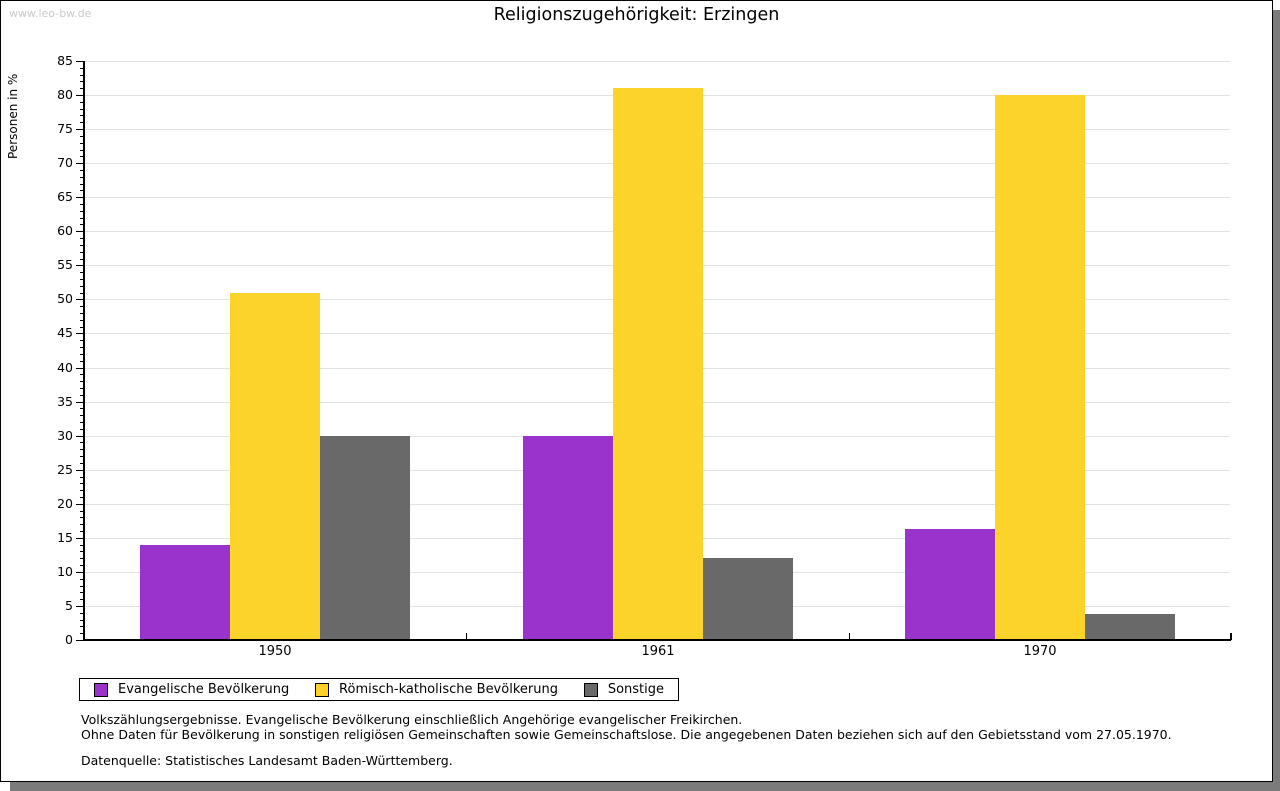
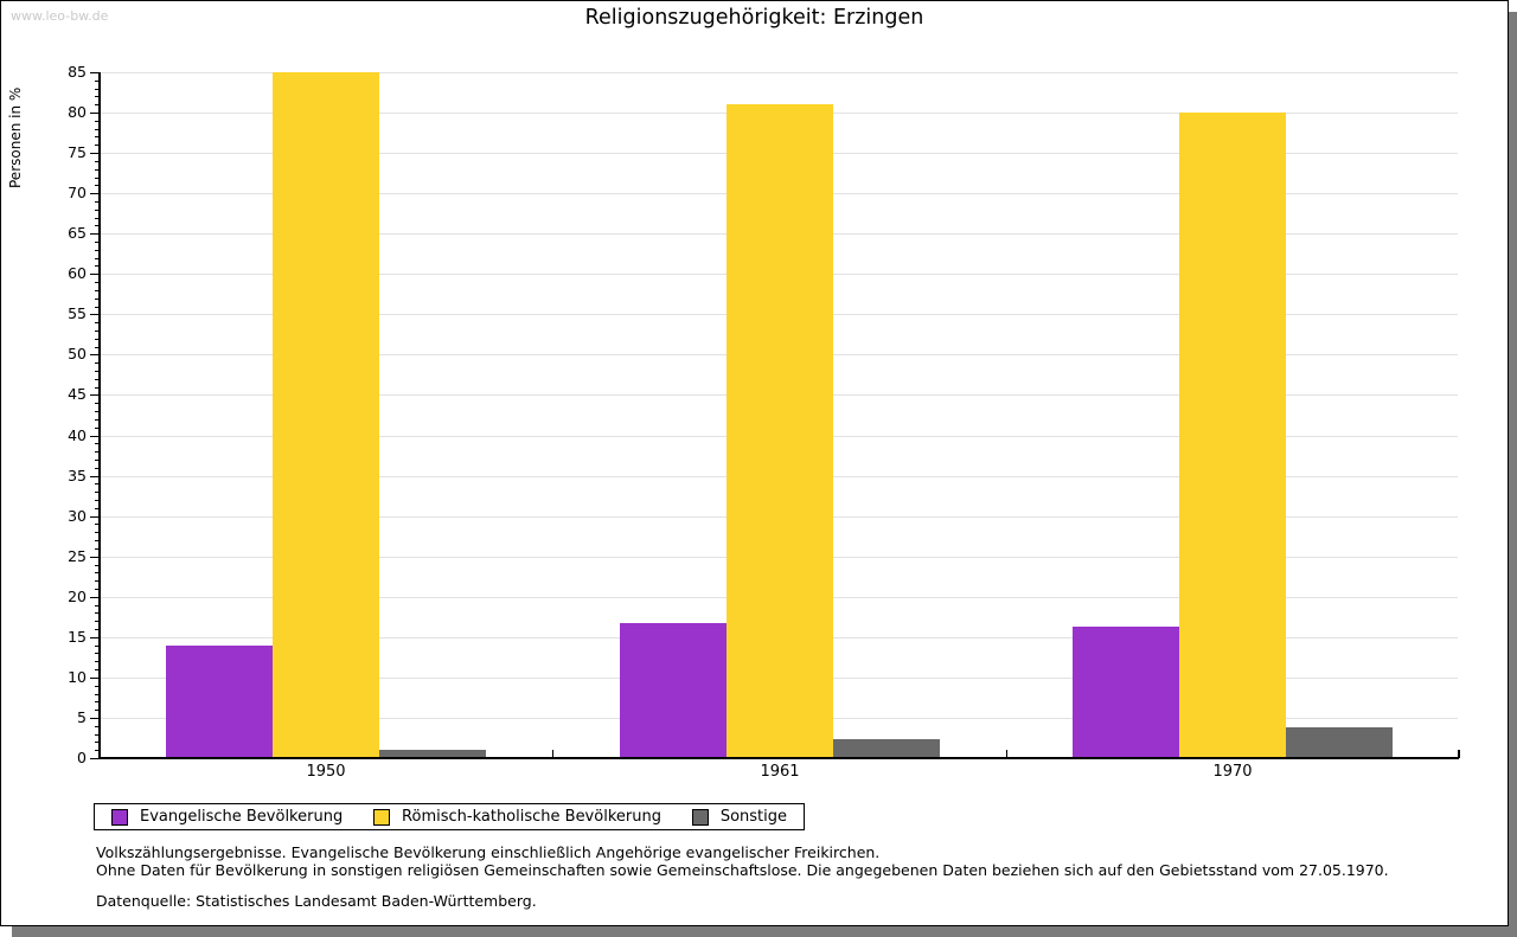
Römisch-katholische Bevölkerung/1950: 51 -> 85
Sonstige/1950: 30 -> 1
Evangelische Bevölkerung/1961: 30 -> 17
Sonstige/1961: 12 -> 2
